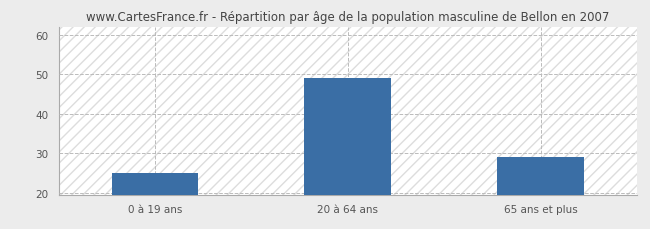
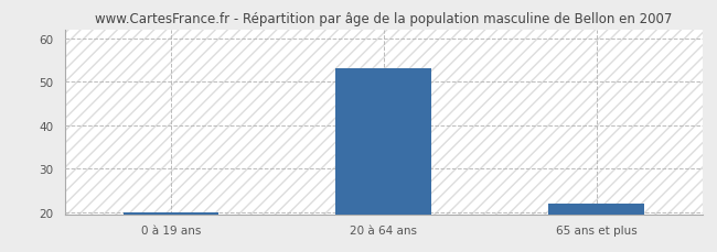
0 à 19 ans: 25 -> 20
20 à 64 ans: 49 -> 53
65 ans et plus: 29 -> 22
